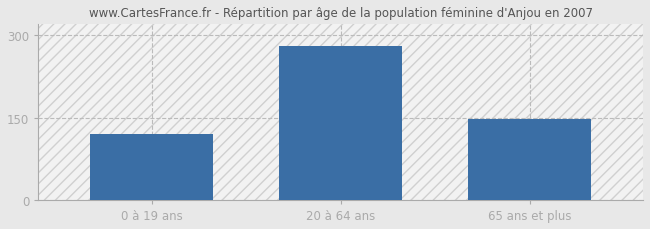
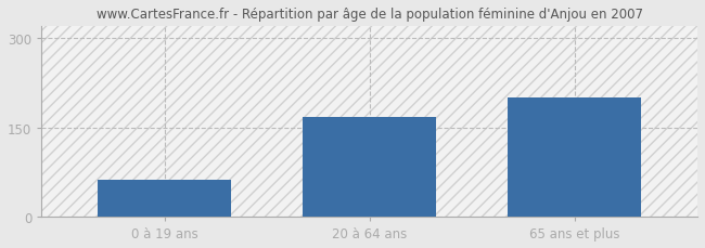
0 à 19 ans: 120 -> 62
20 à 64 ans: 280 -> 168
65 ans et plus: 148 -> 200
